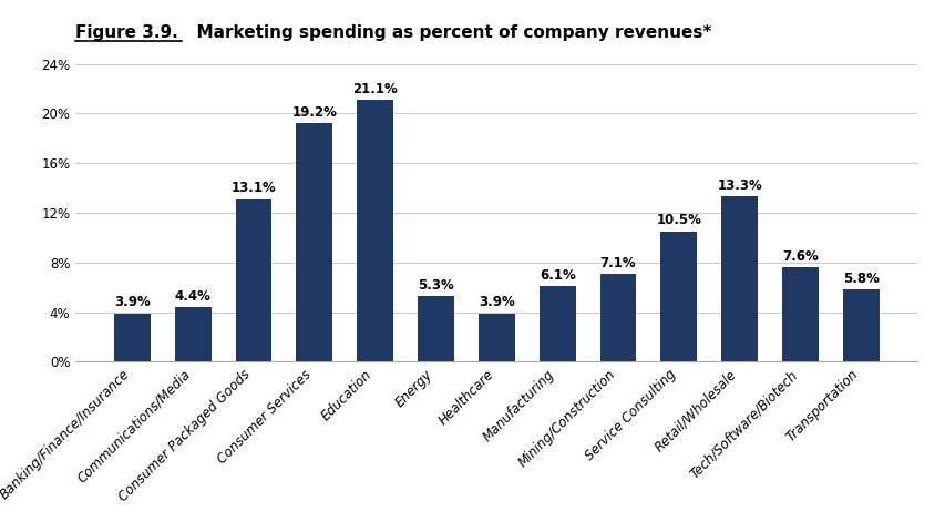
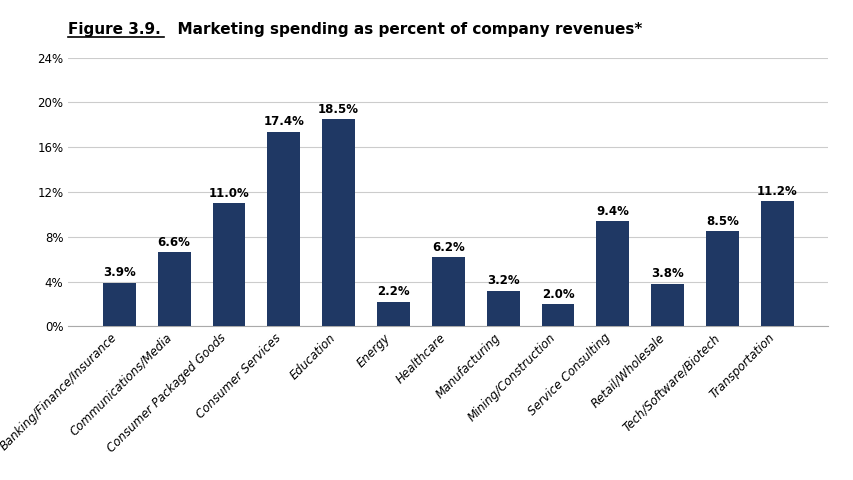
Communications/Media: 4.4% -> 6.6%
Consumer Packaged Goods: 13.1% -> 11.0%
Consumer Services: 19.2% -> 17.4%
Education: 21.1% -> 18.5%
Energy: 5.3% -> 2.2%
Healthcare: 3.9% -> 6.2%
Manufacturing: 6.1% -> 3.2%
Mining/Construction: 7.1% -> 2.0%
Service Consulting: 10.5% -> 9.4%
Retail/Wholesale: 13.3% -> 3.8%
Tech/Software/Biotech: 7.6% -> 8.5%
Transportation: 5.8% -> 11.2%
